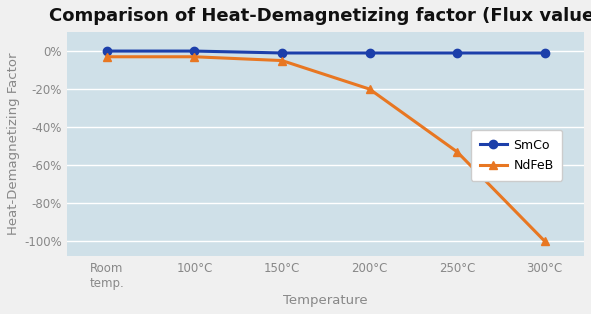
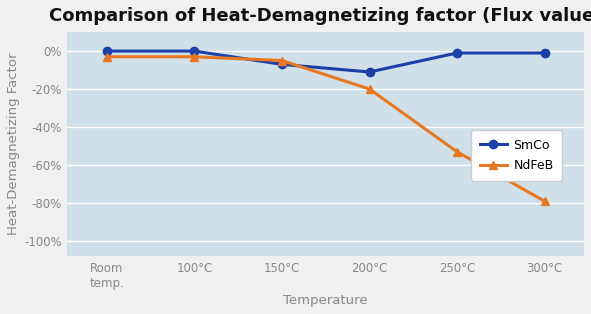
SmCo/150°C: -1% -> -7%
SmCo/200°C: -1% -> -11%
NdFeB/300°C: -100% -> -79%
